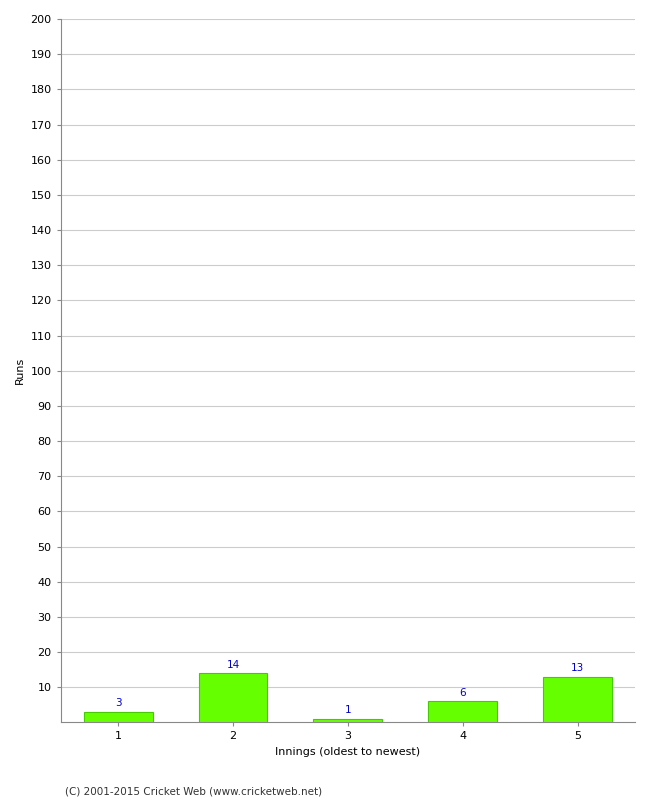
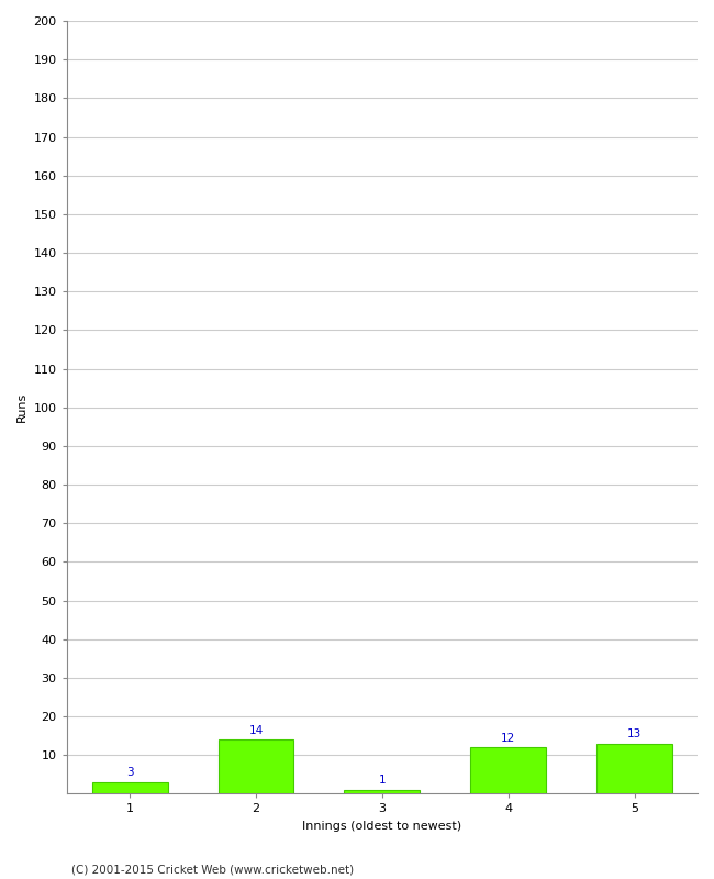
4: 6 -> 12
